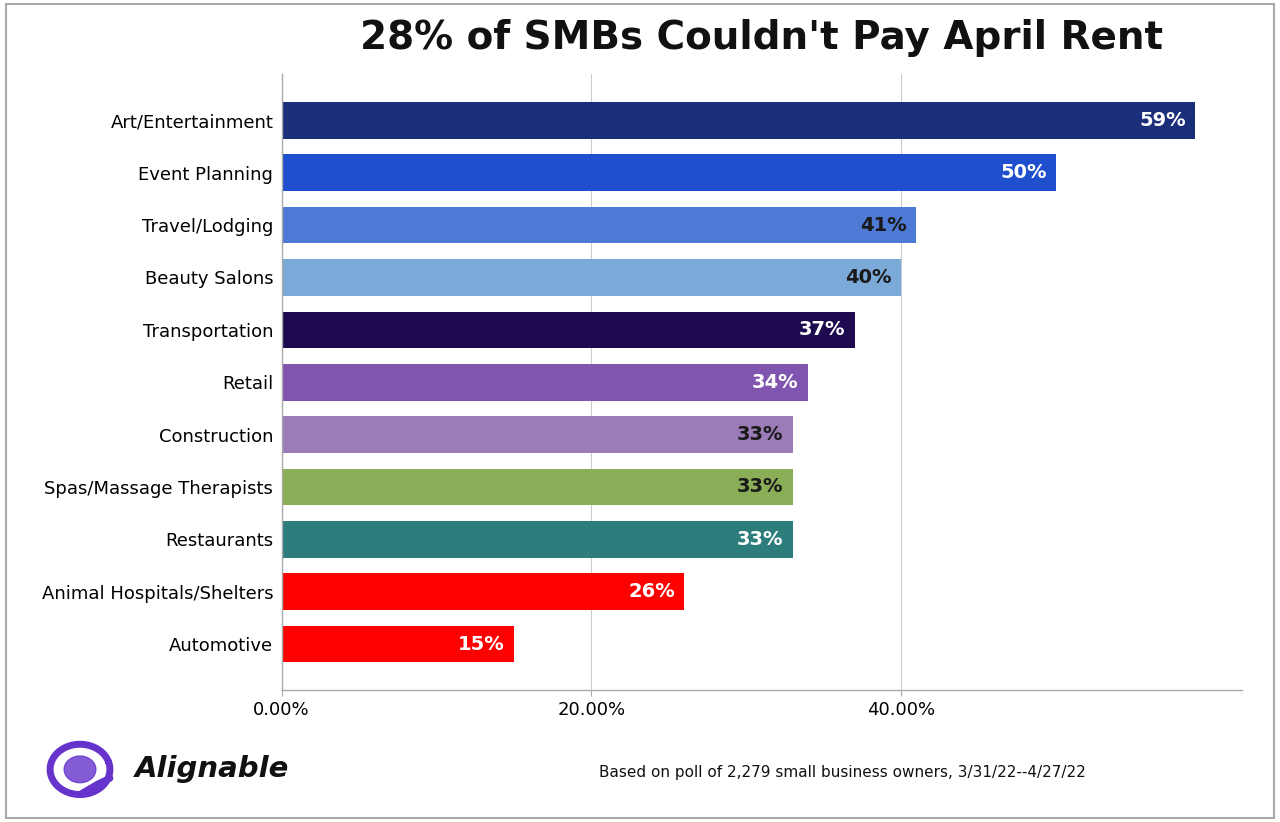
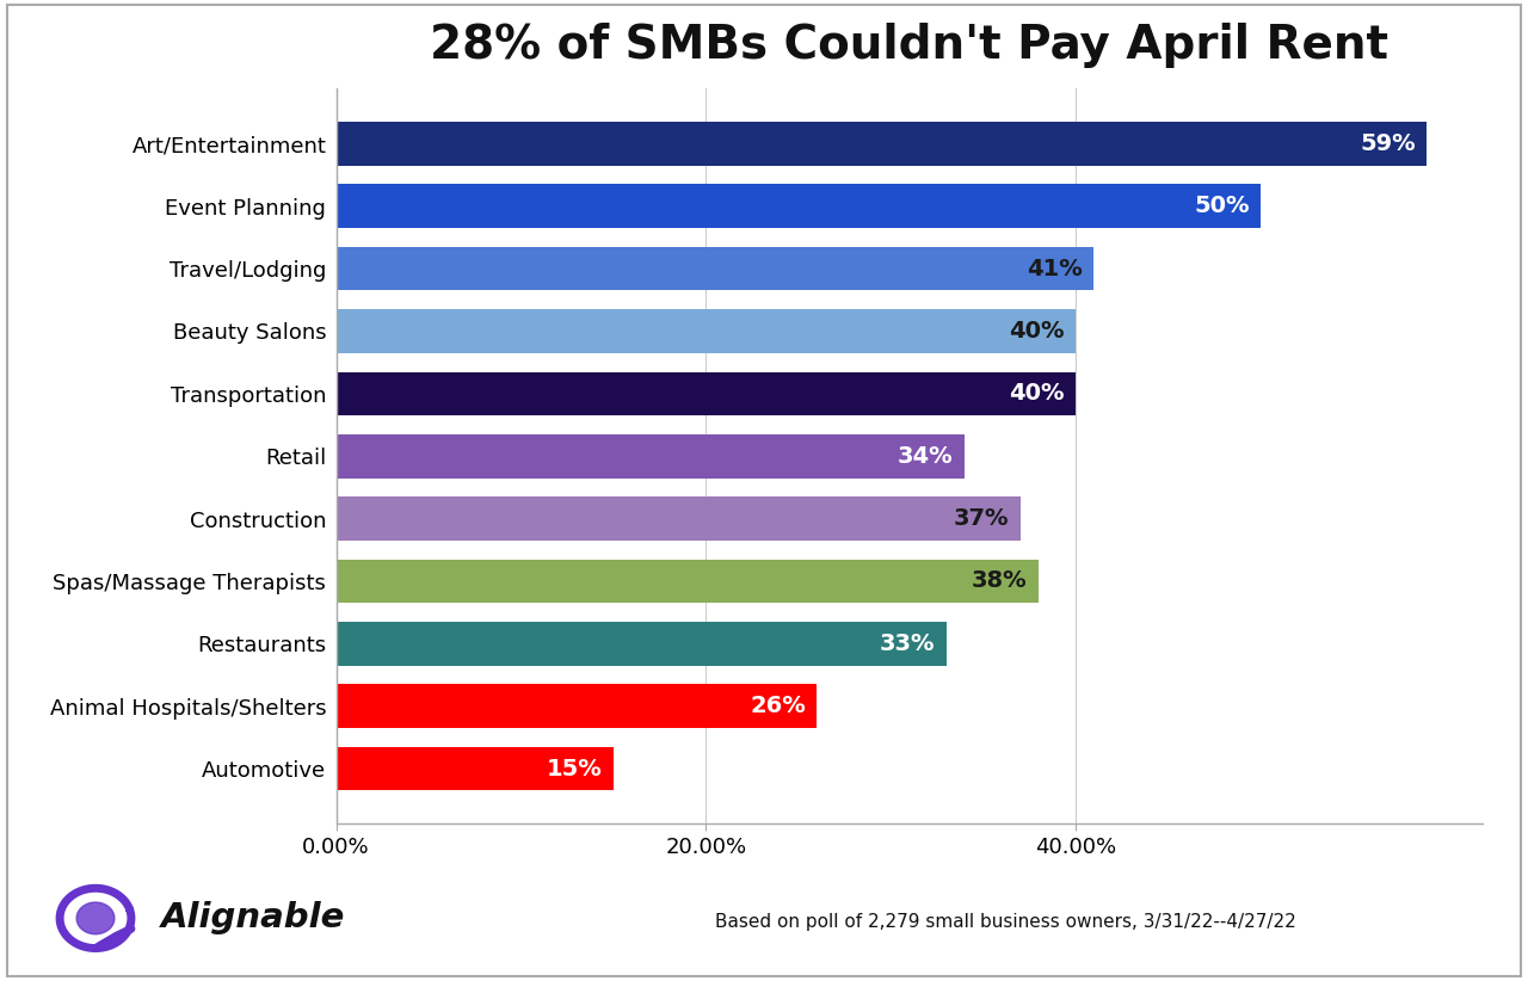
28% of SMBs Couldn't Pay April Rent/Transportation: 37% -> 40%
28% of SMBs Couldn't Pay April Rent/Construction: 33% -> 37%
28% of SMBs Couldn't Pay April Rent/Spas/Massage Therapists: 33% -> 38%
